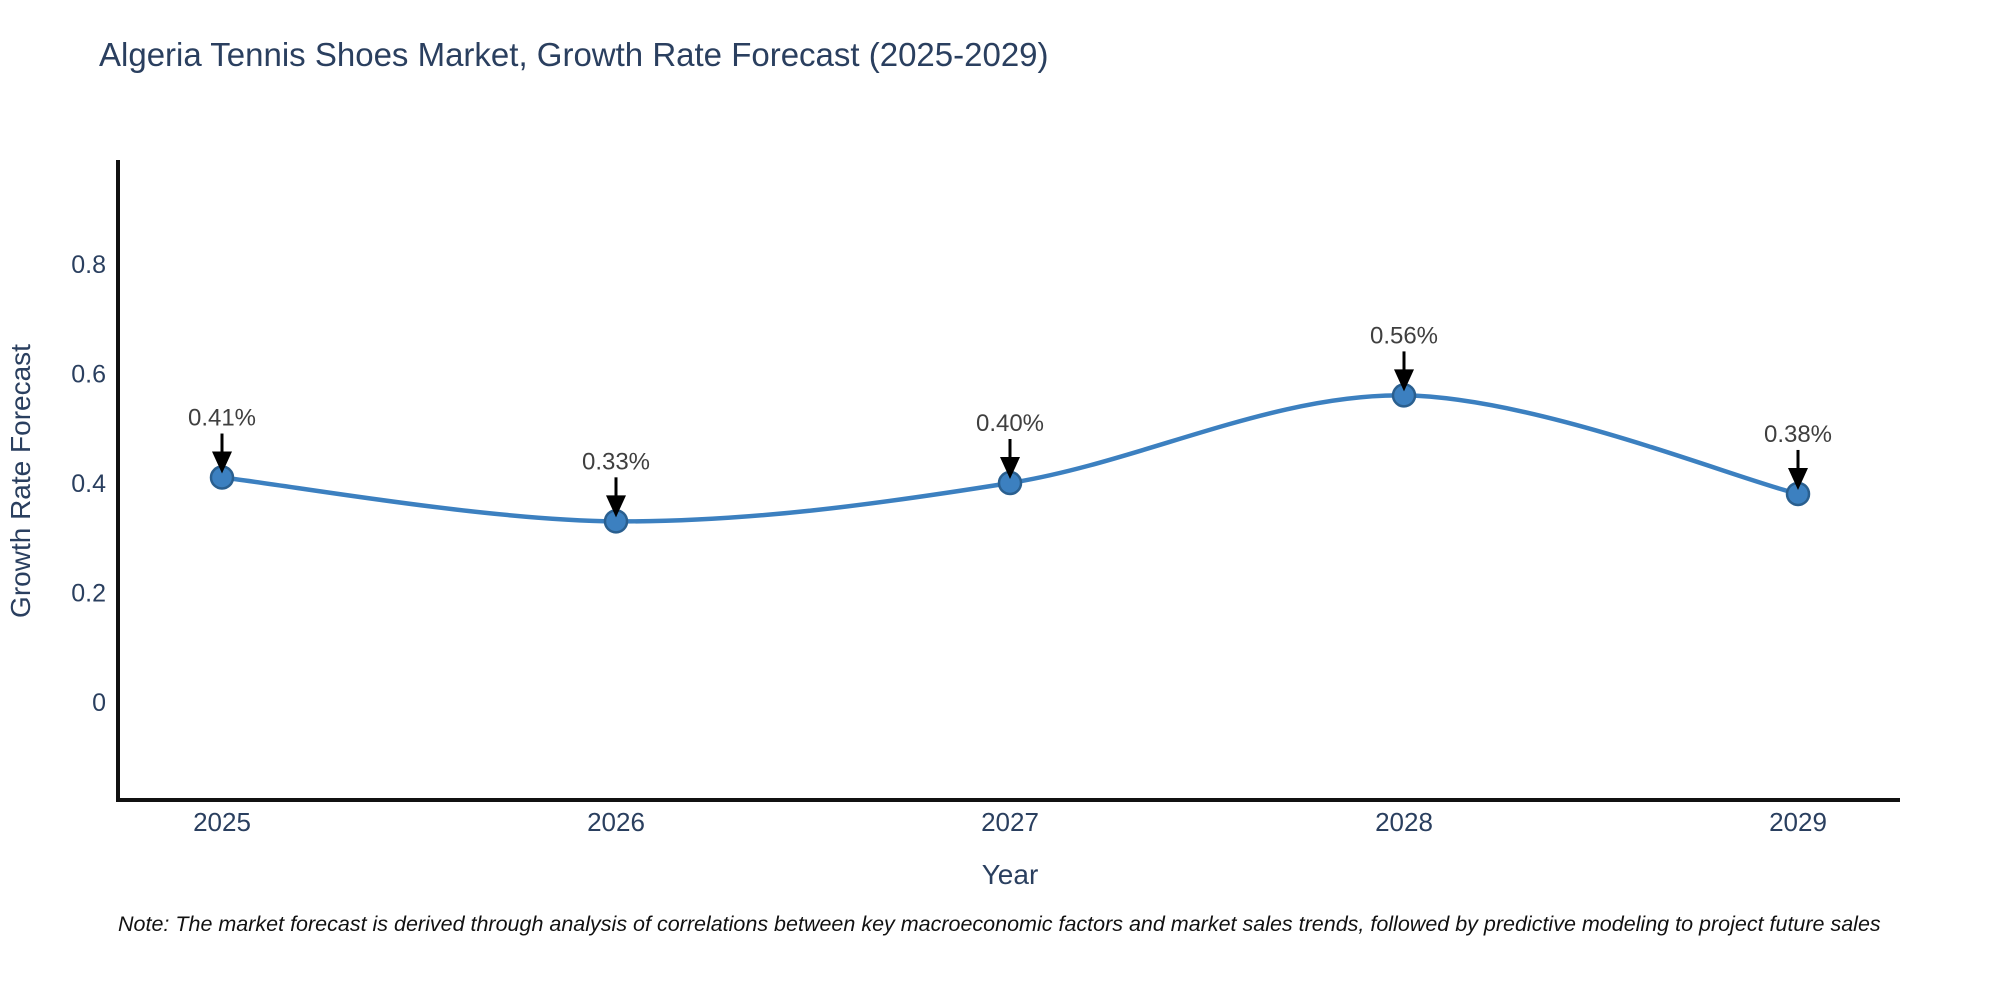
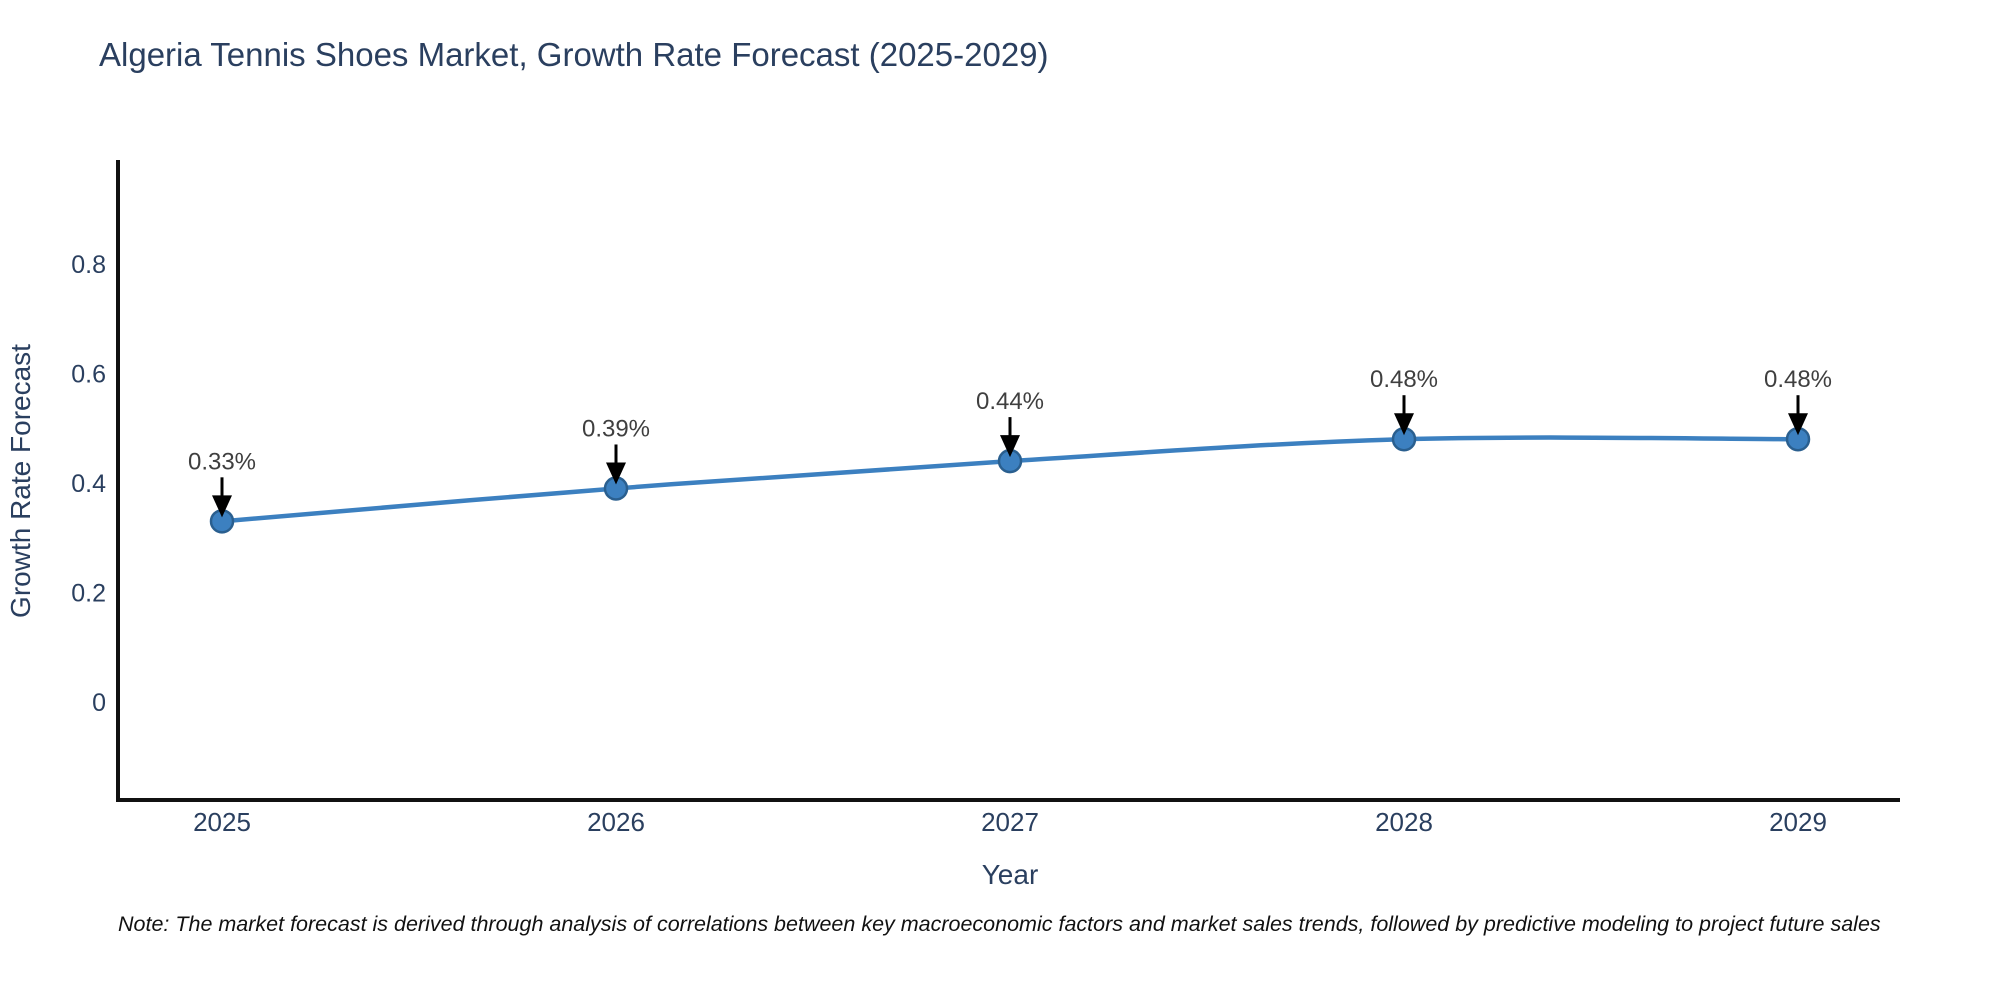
2025: 0.41% -> 0.33%
2026: 0.33% -> 0.39%
2027: 0.40% -> 0.44%
2028: 0.56% -> 0.48%
2029: 0.38% -> 0.48%
